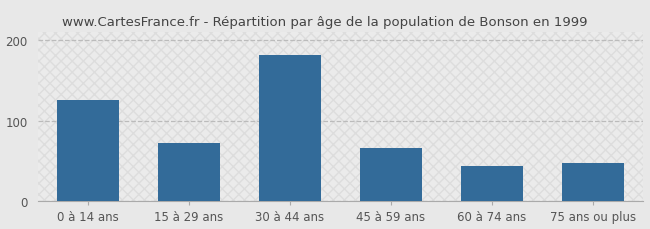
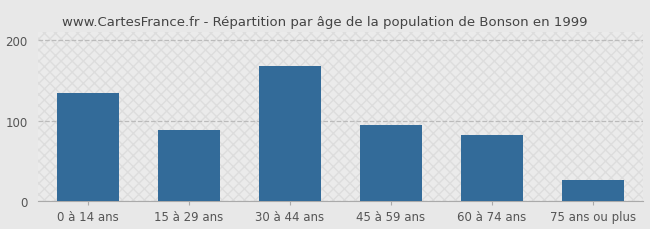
0 à 14 ans: 126 -> 135
15 à 29 ans: 72 -> 88
30 à 44 ans: 182 -> 168
45 à 59 ans: 66 -> 95
60 à 74 ans: 44 -> 82
75 ans ou plus: 48 -> 27
